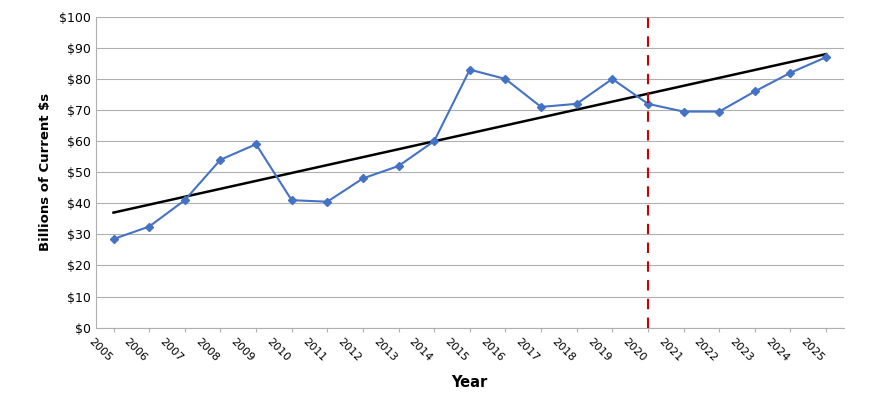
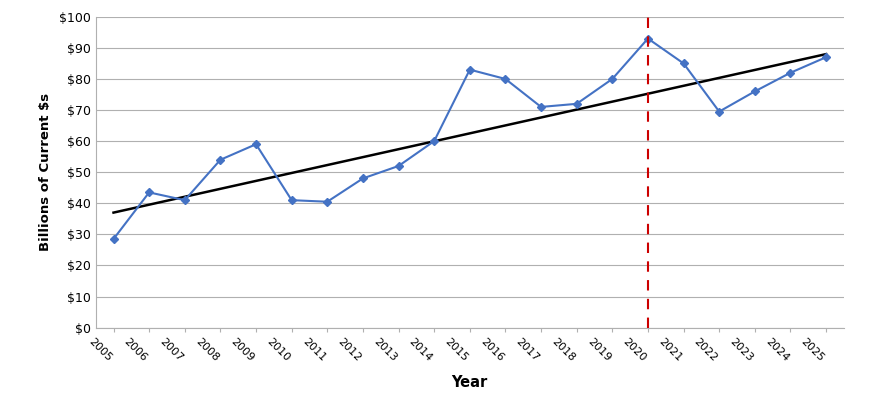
2006: $32.5 -> $43.5
2020: $72.0 -> $93.0
2021: $69.5 -> $85.0
